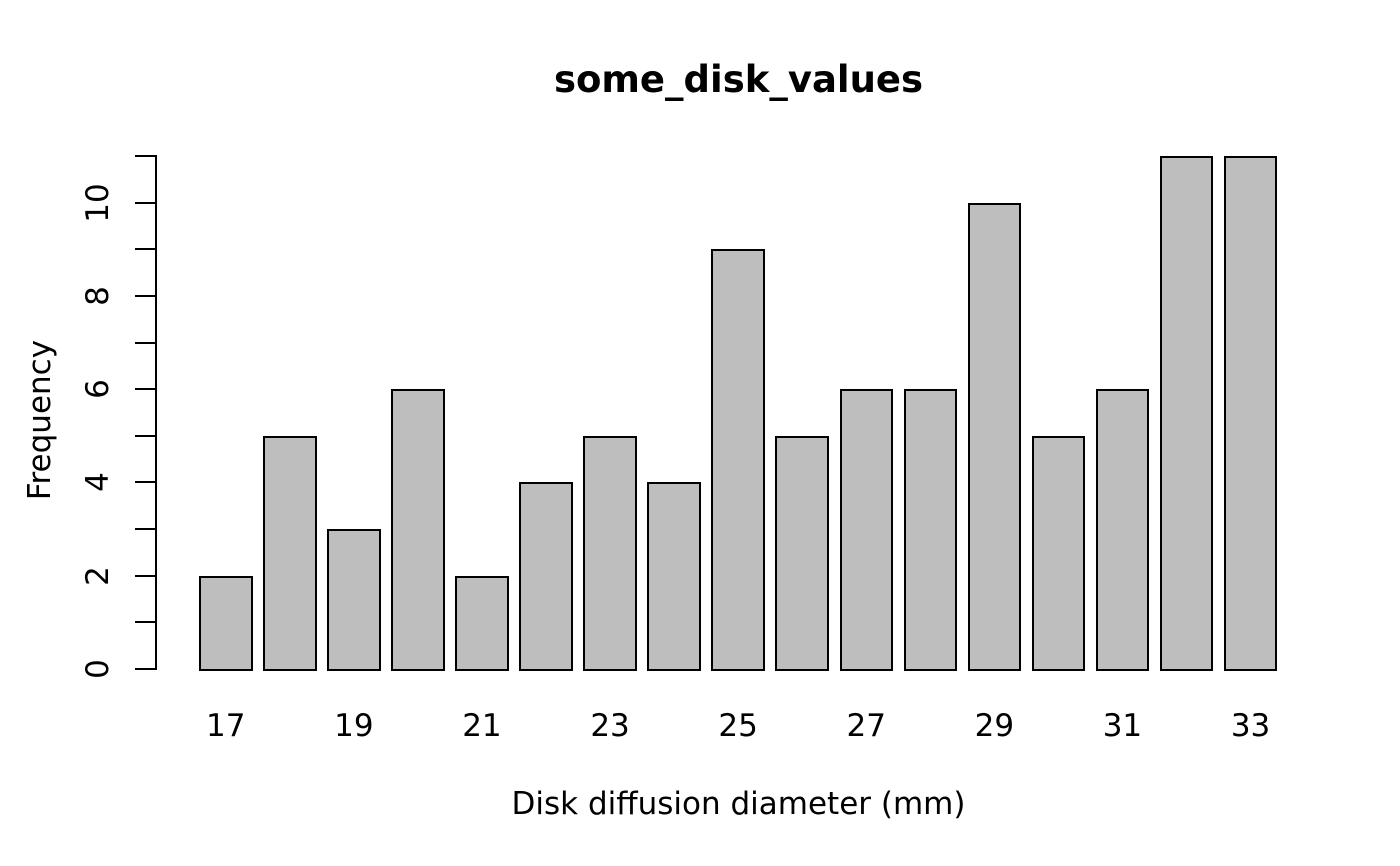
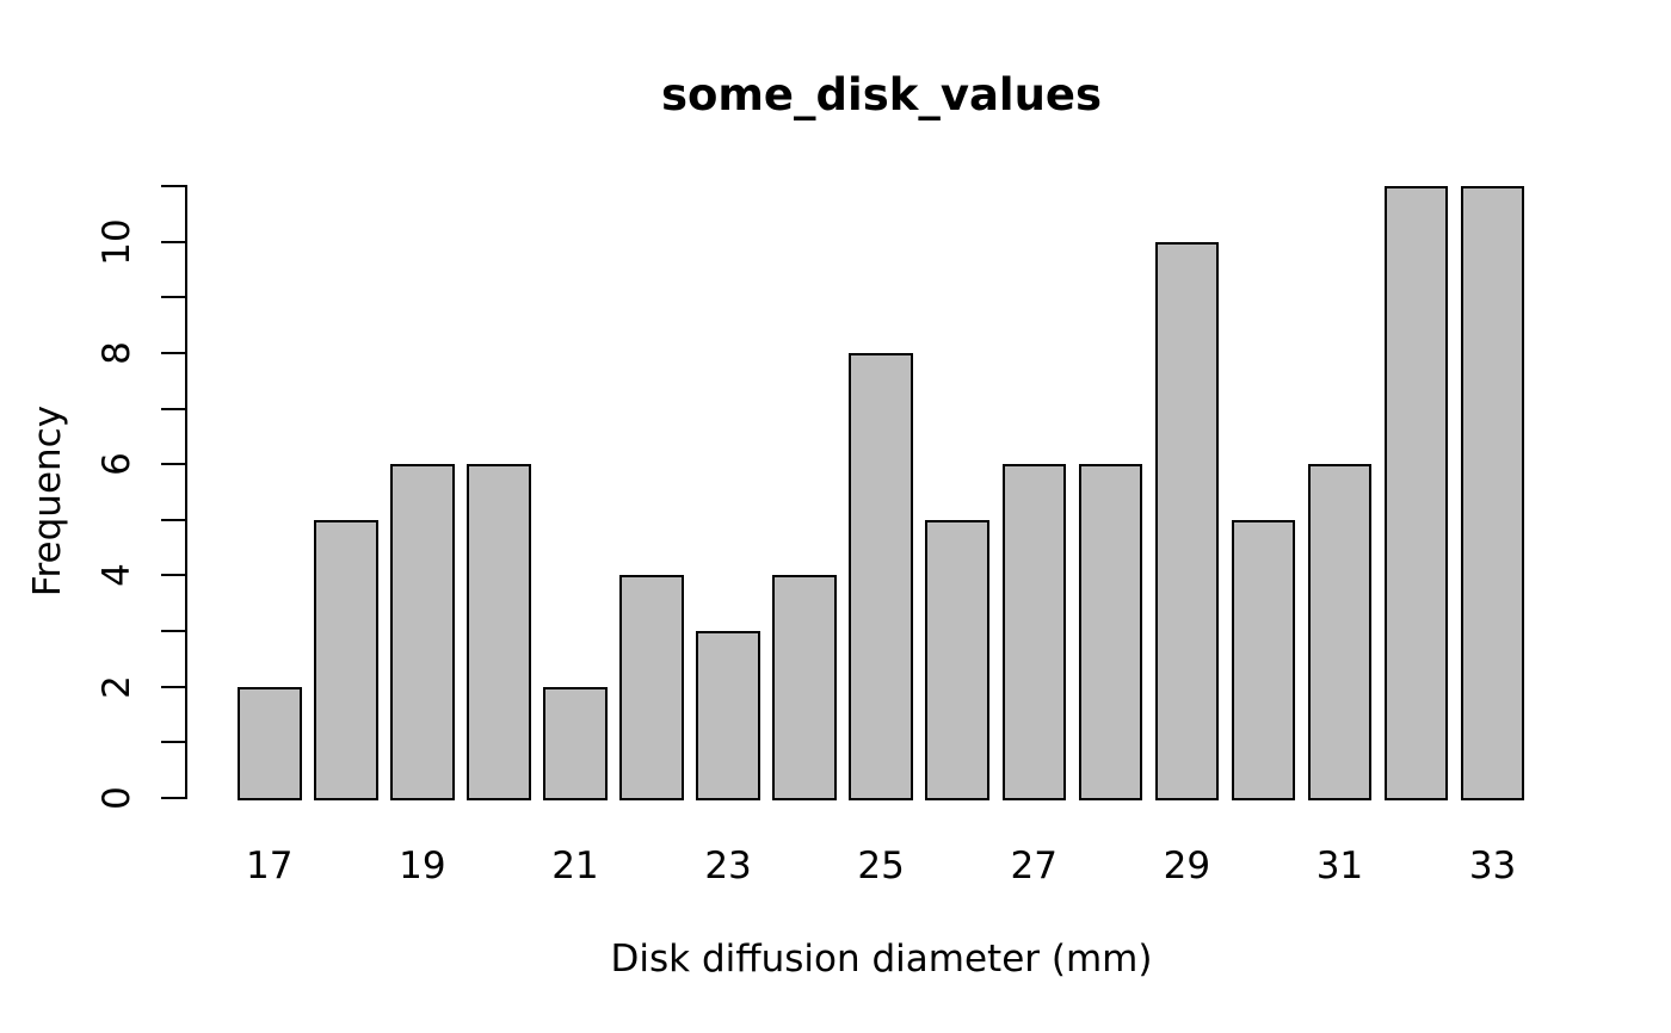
19: 3 -> 6
23: 5 -> 3
25: 9 -> 8
